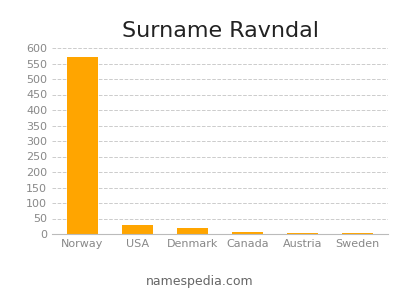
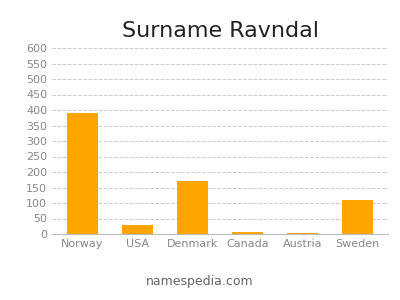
Norway: 572 -> 390
Denmark: 19 -> 170
Sweden: 2 -> 110
